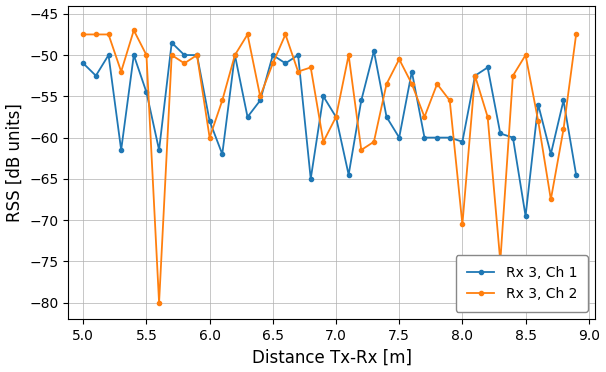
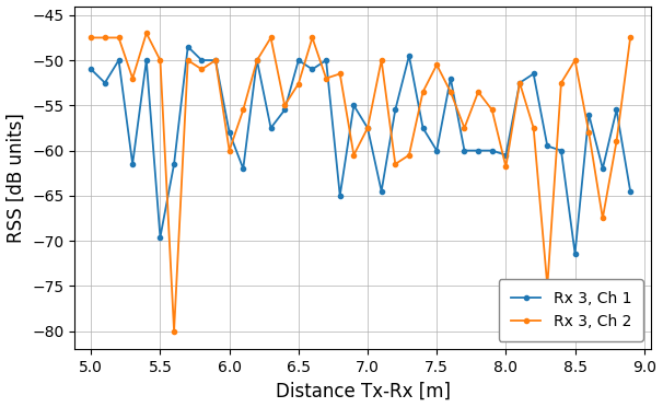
Rx 3, Ch 1/5.5: -54.5 -> -69.6
Rx 3, Ch 2/6.5: -51.0 -> -52.6
Rx 3, Ch 2/8.0: -70.5 -> -61.8
Rx 3, Ch 1/8.5: -69.5 -> -71.4
